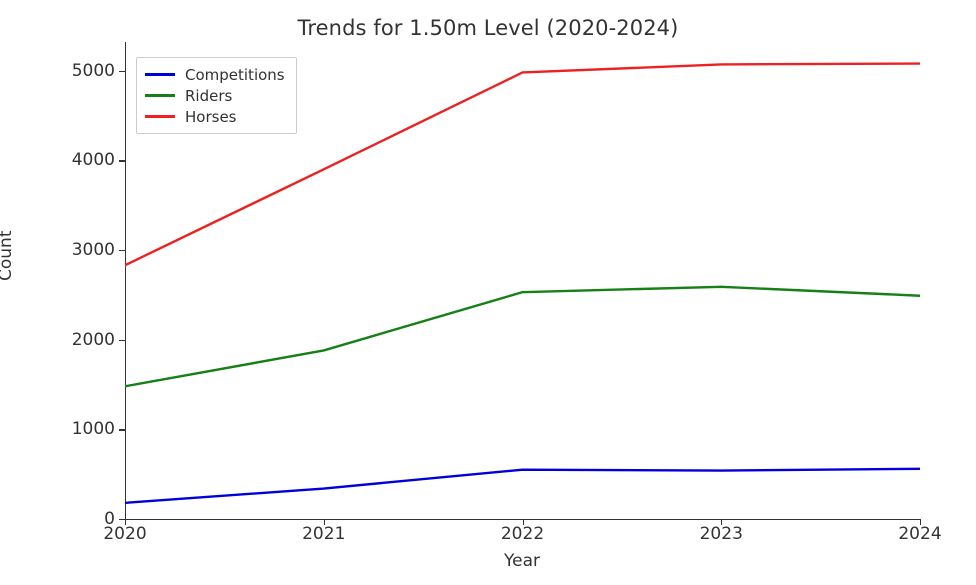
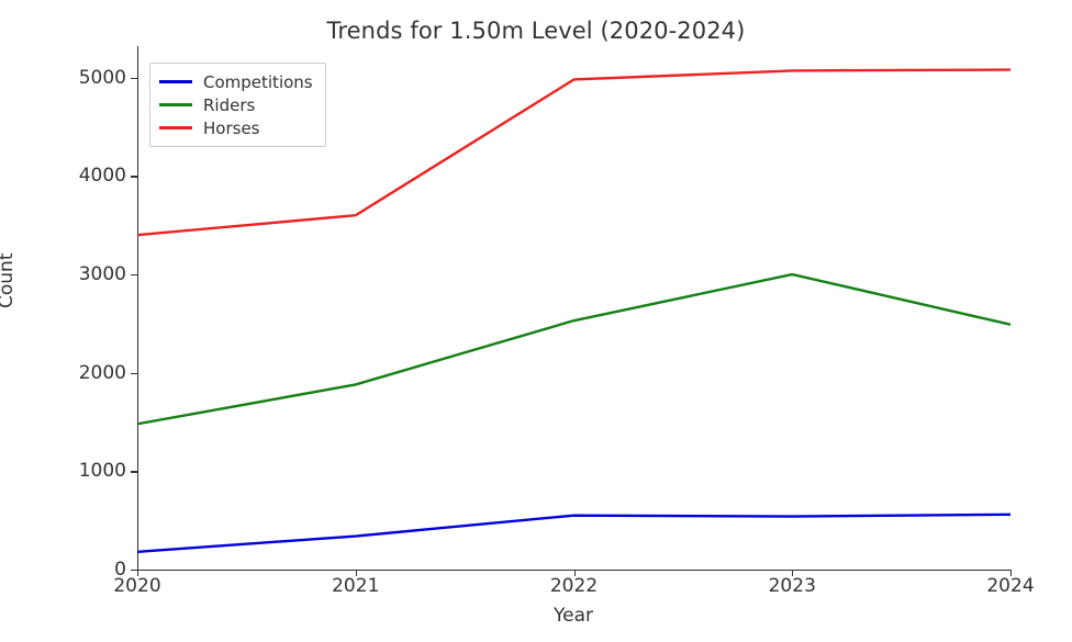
Horses/2020: 2800 -> 3400
Horses/2021: 3900 -> 3600
Riders/2023: 2600 -> 3000
